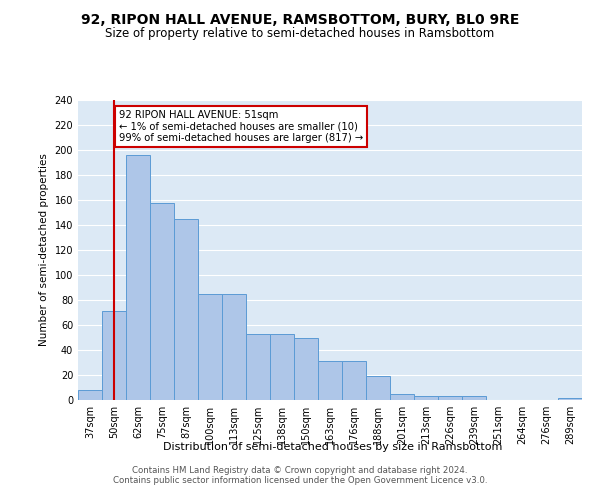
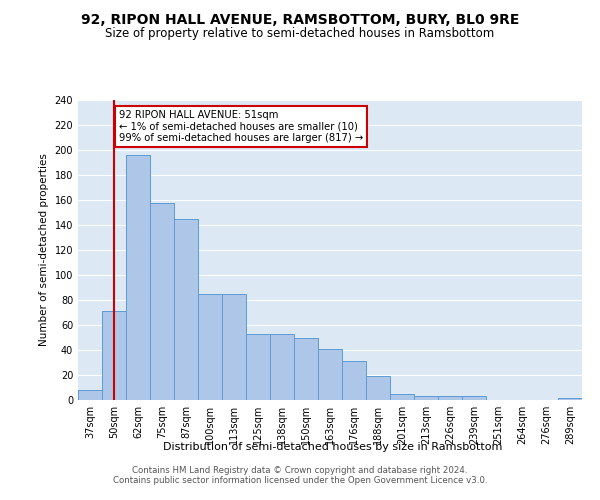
163sqm: 31 -> 41
